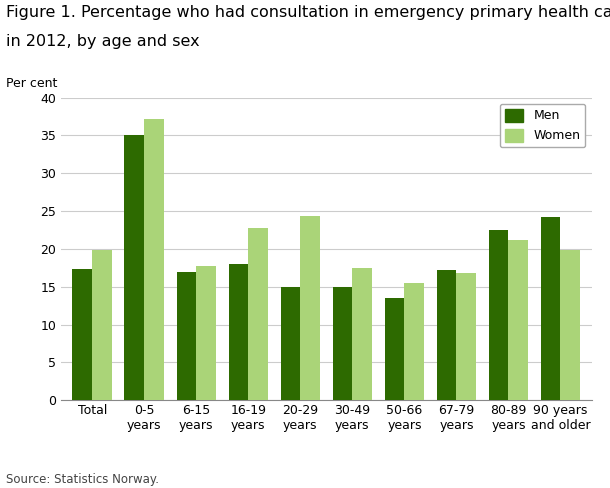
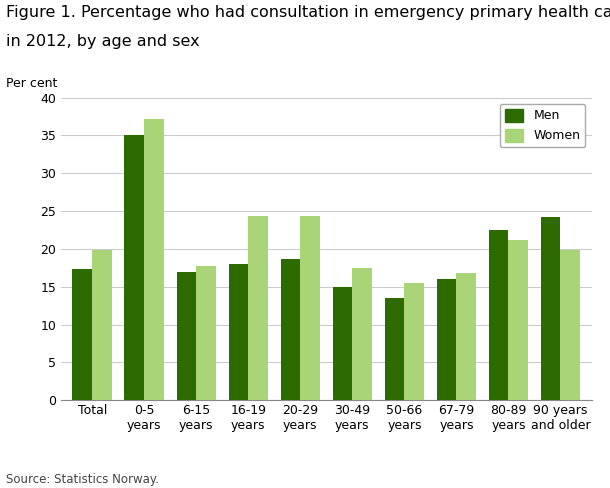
Women/16-19 years: 22.8 -> 24.4
Men/20-29 years: 15.0 -> 18.6
Men/67-79 years: 17.2 -> 16.0
